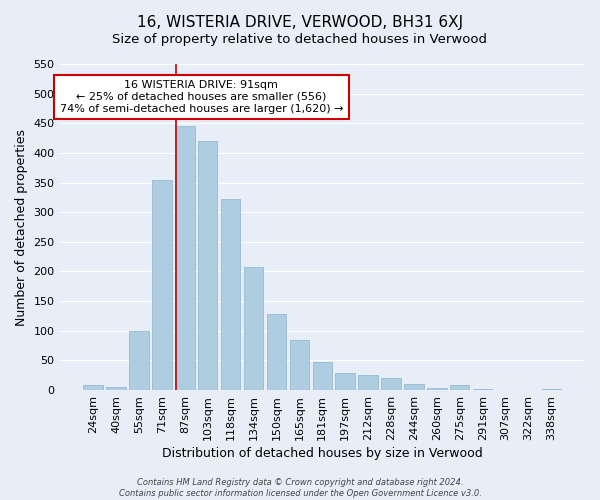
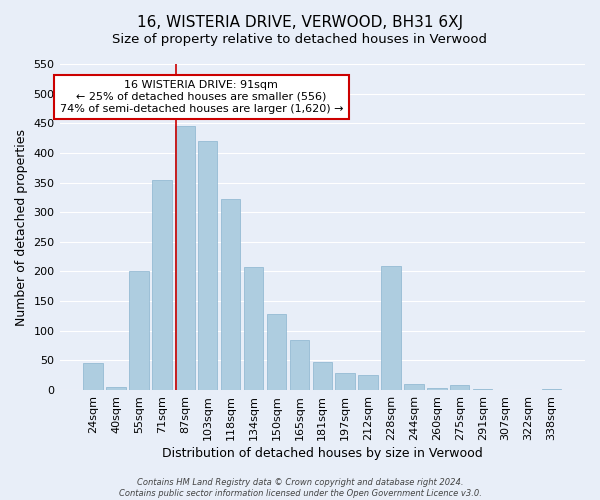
24sqm: 8 -> 46
55sqm: 100 -> 200
228sqm: 20 -> 210
